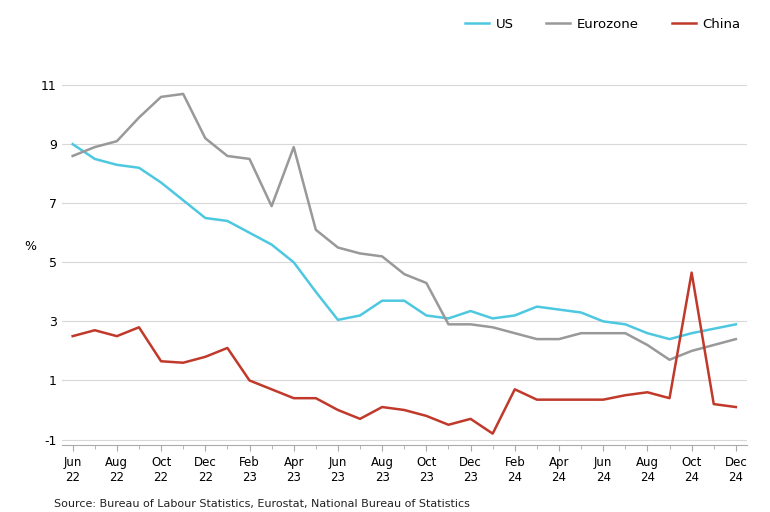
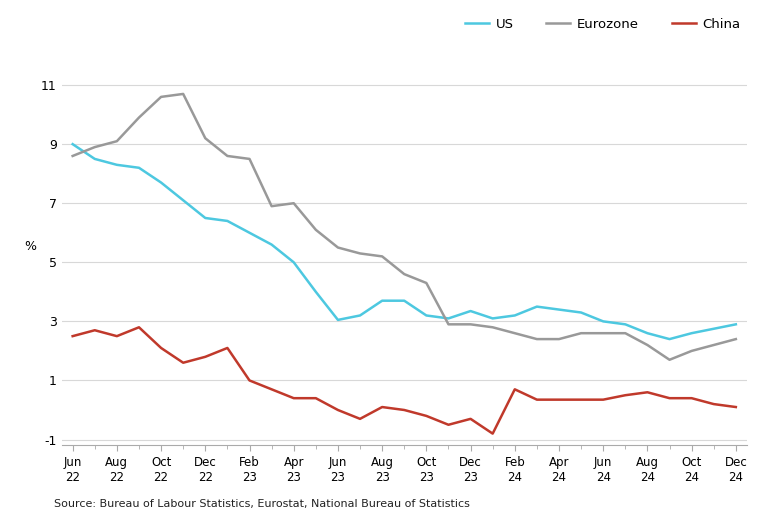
China/Oct 22: 1.65 -> 2.10
Eurozone/Apr 23: 8.9 -> 7.0
China/Oct 24: 4.65 -> 0.40
